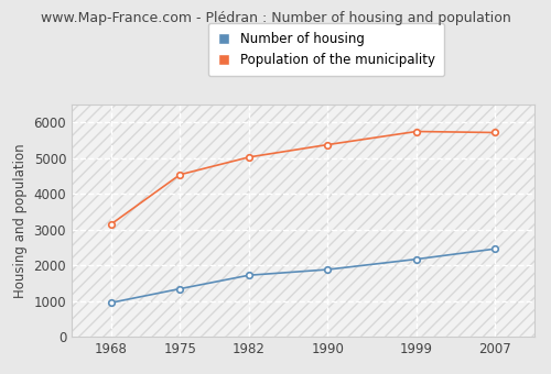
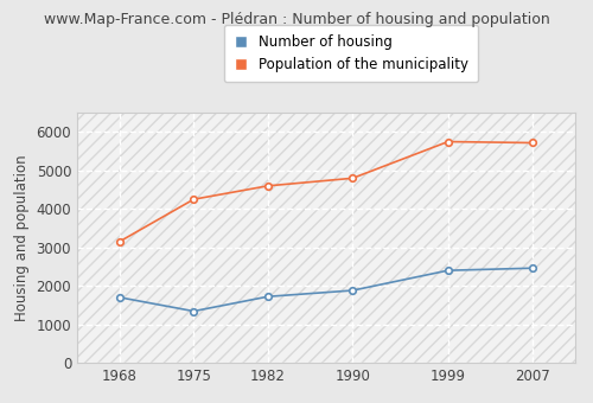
Number of housing/1968: 950 -> 1700
Population of the municipality/1975: 4540 -> 4250
Population of the municipality/1982: 5030 -> 4600
Population of the municipality/1990: 5380 -> 4800
Number of housing/1999: 2170 -> 2400
